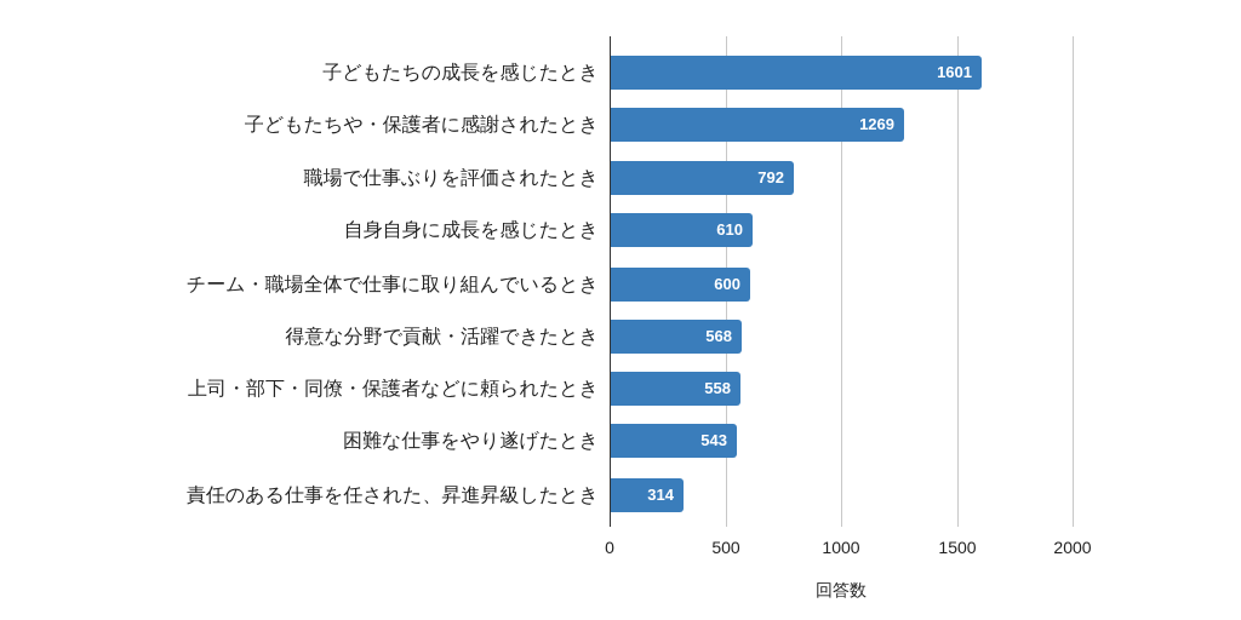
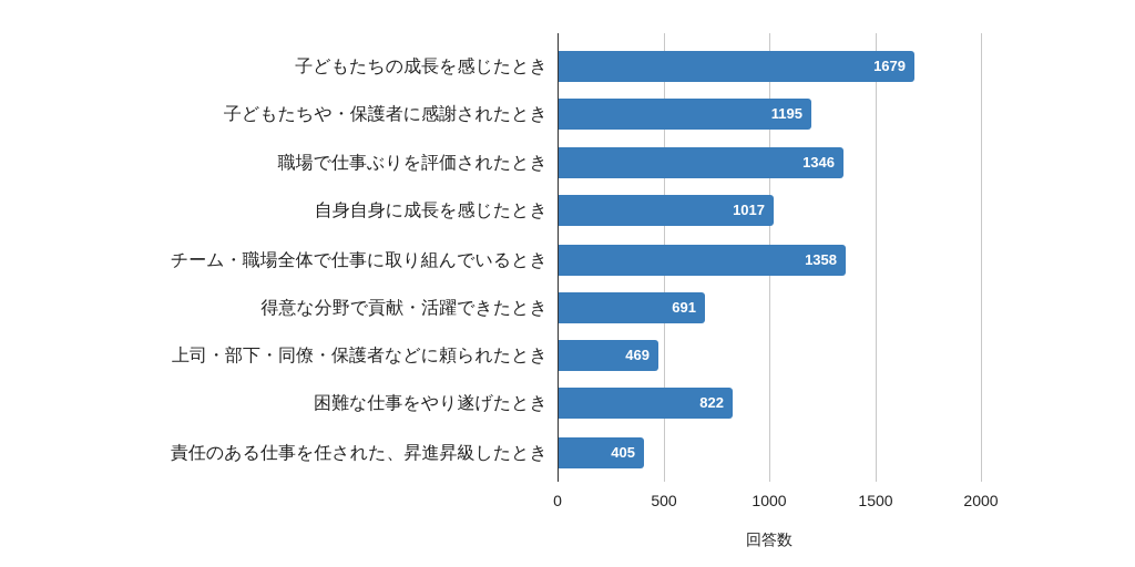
子どもたちの成長を感じたとき: 1601 -> 1679
子どもたちや・保護者に感謝されたとき: 1269 -> 1195
職場で仕事ぶりを評価されたとき: 792 -> 1346
自身自身に成長を感じたとき: 610 -> 1017
チーム・職場全体で仕事に取り組んでいるとき: 600 -> 1358
得意な分野で貢献・活躍できたとき: 568 -> 691
上司・部下・同僚・保護者などに頼られたとき: 558 -> 469
困難な仕事をやり遂げたとき: 543 -> 822
責任のある仕事を任された、昇進昇級したとき: 314 -> 405
